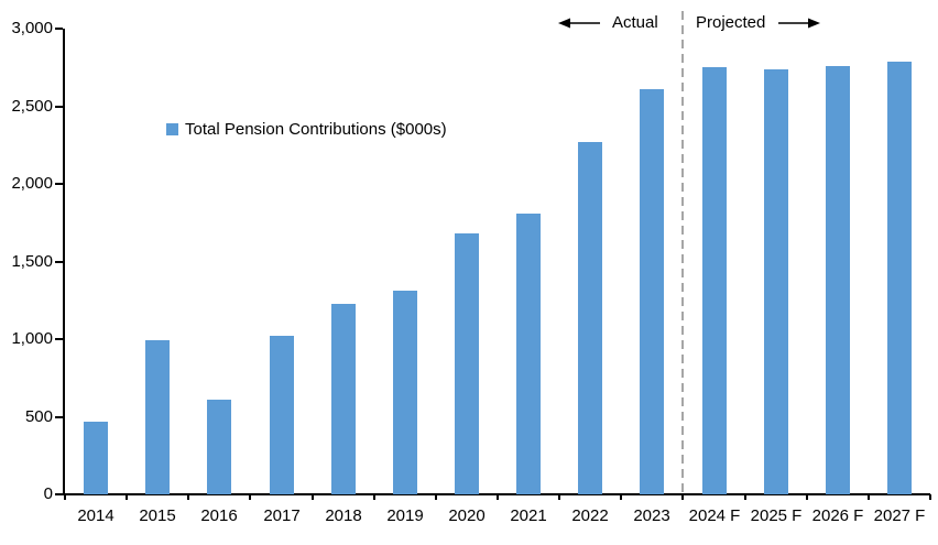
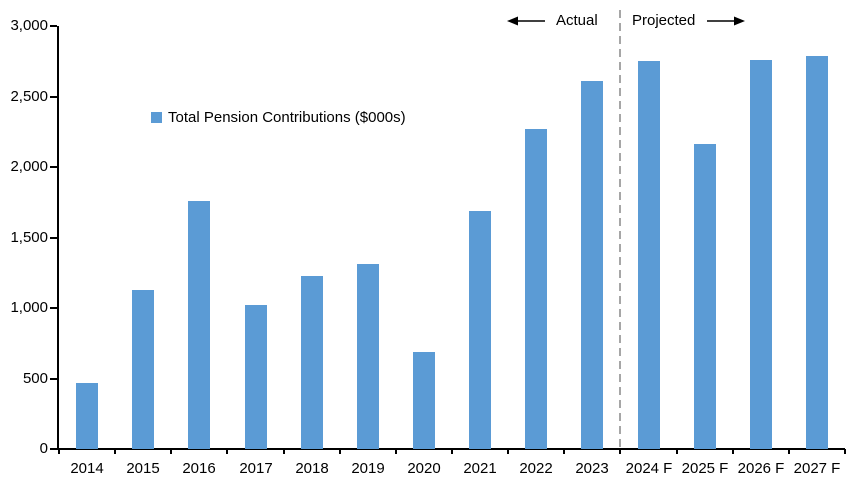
2015: 990 -> 1130
2016: 610 -> 1760
2020: 1680 -> 690
2021: 1810 -> 1690
2025 F: 2740 -> 2160
